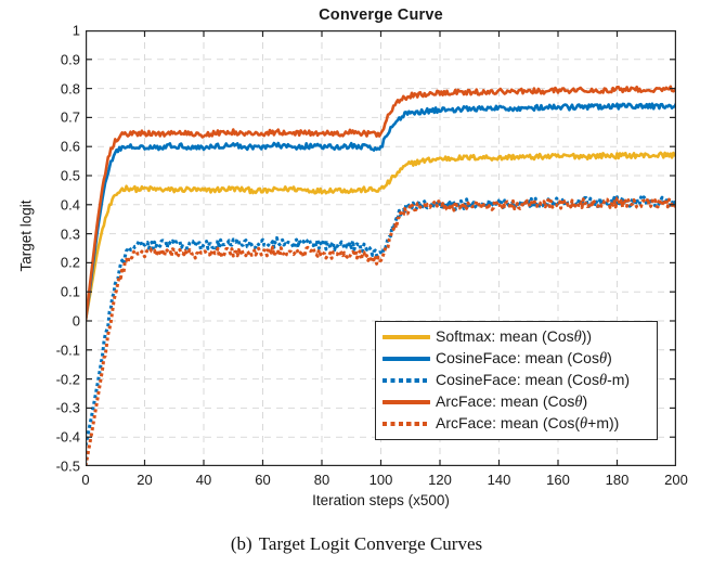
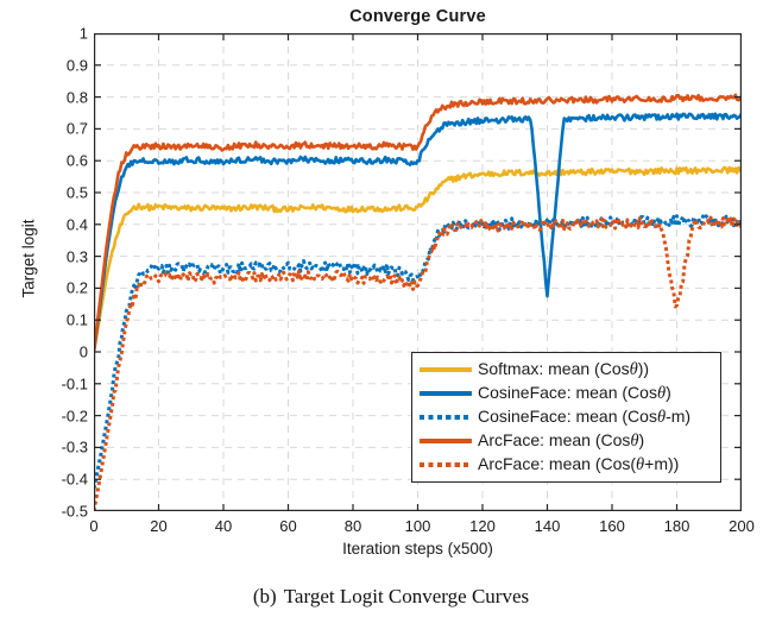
CosineFace: mean (Cosθ)/140: 0.73 -> 0.17
ArcFace: mean (Cos(θ+m))/180: 0.41 -> 0.13
